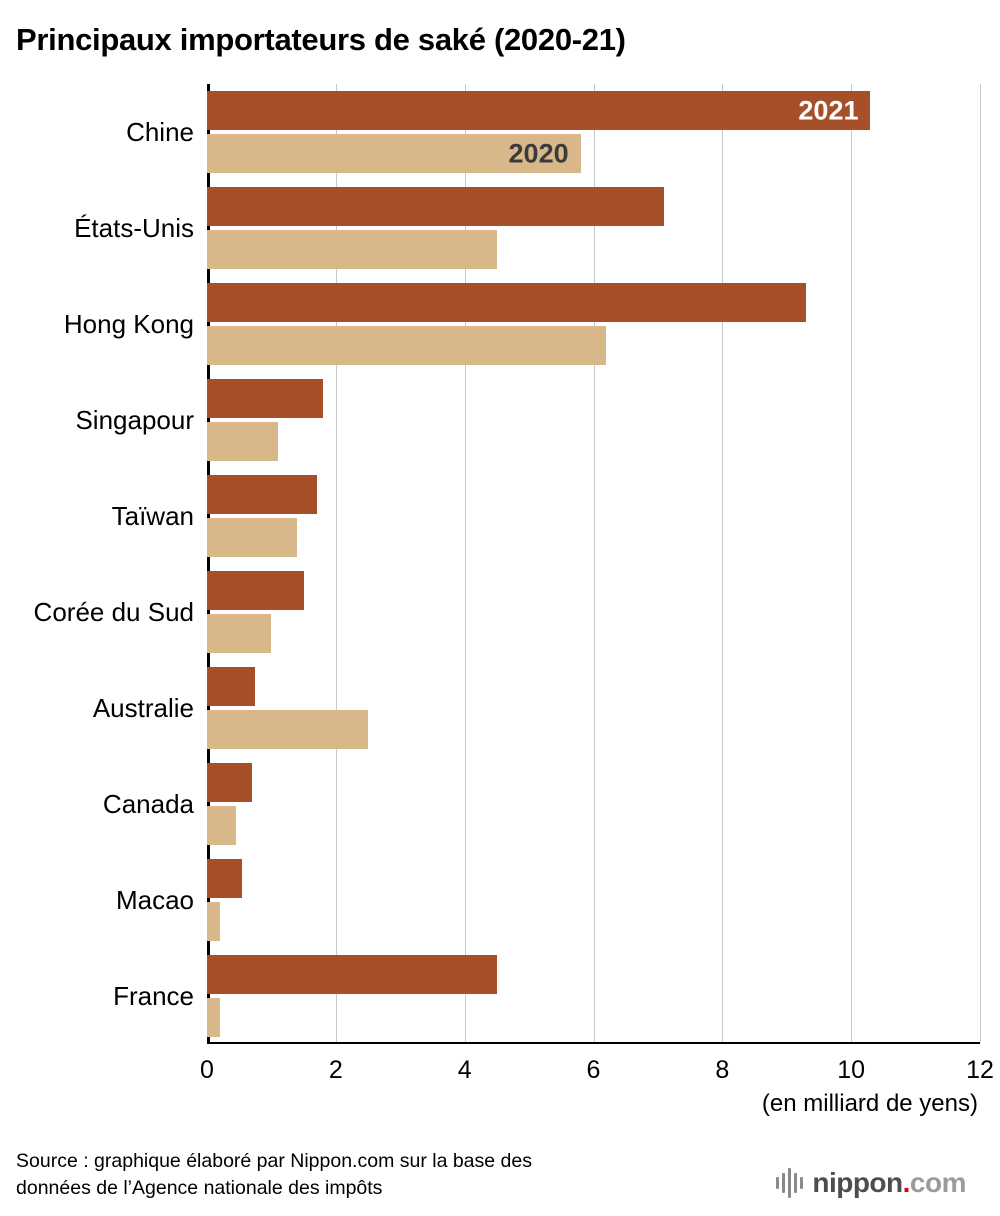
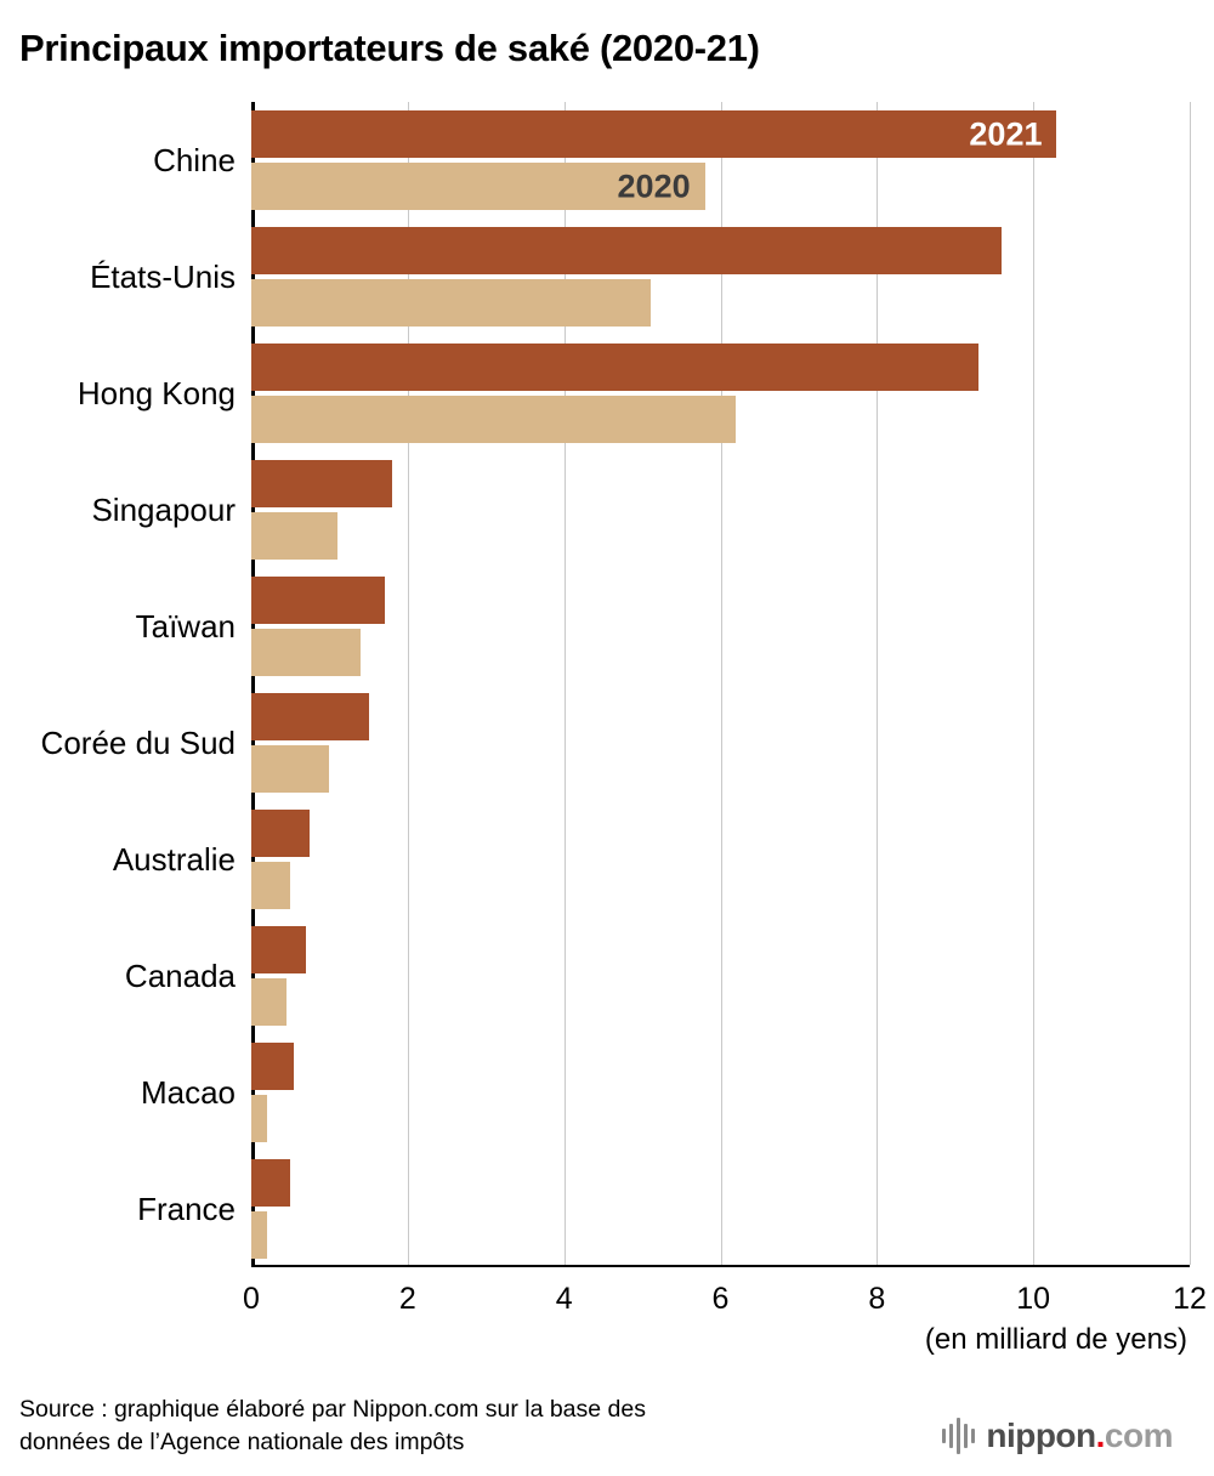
2021/États-Unis: 7.1 -> 9.6
2020/États-Unis: 4.5 -> 5.1
2020/Australie: 2.5 -> 0.5
2021/France: 4.5 -> 0.5
